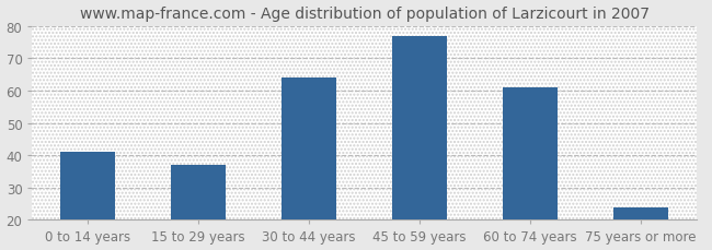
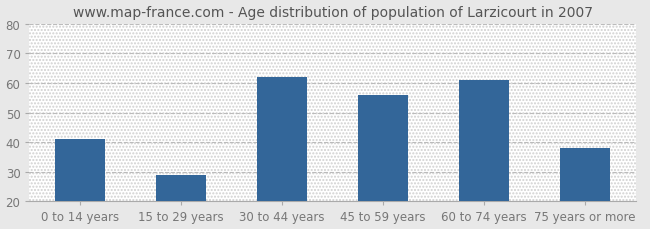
15 to 29 years: 37 -> 29
30 to 44 years: 64 -> 62
45 to 59 years: 77 -> 56
75 years or more: 24 -> 38
